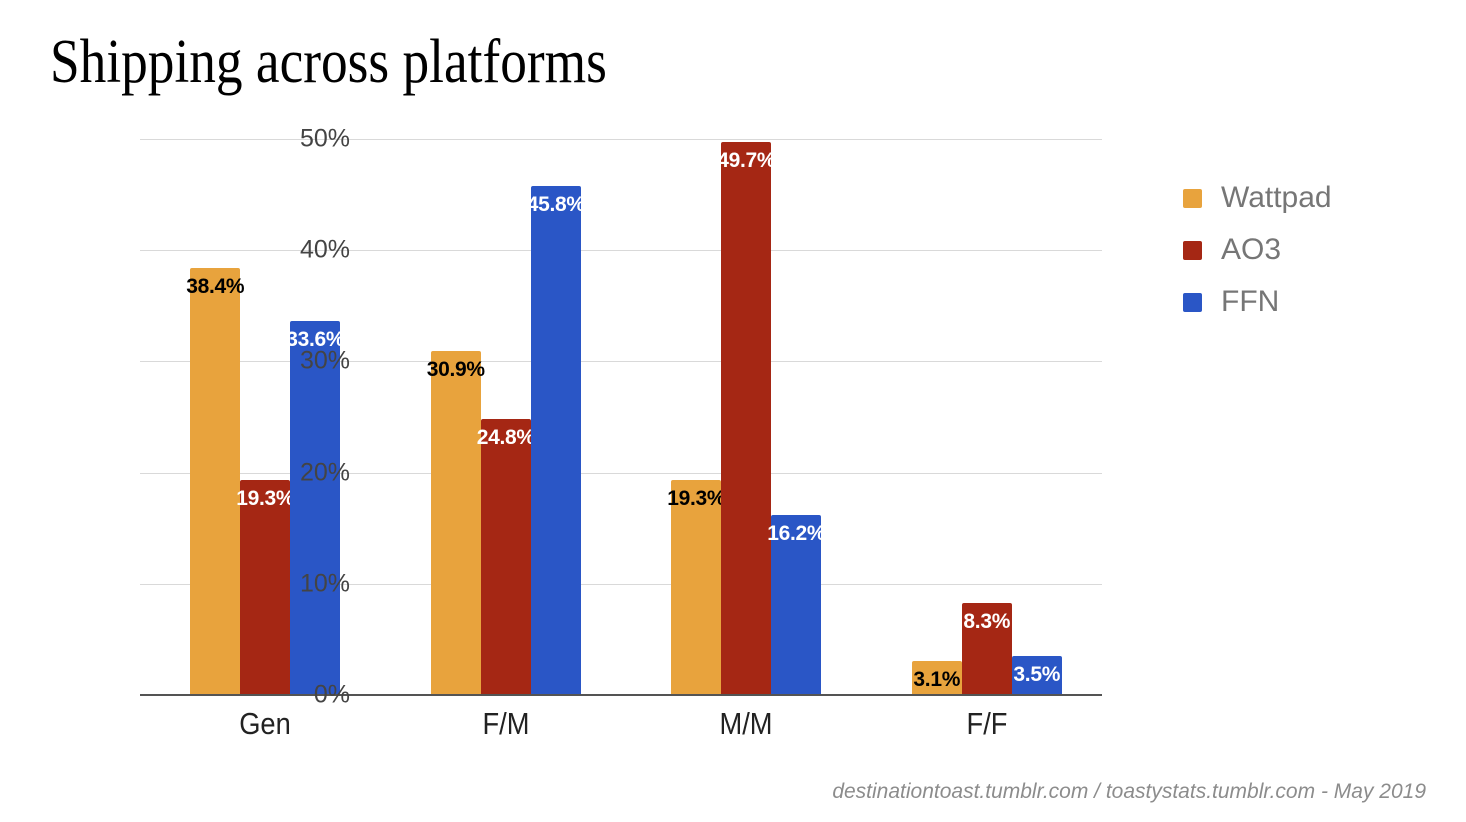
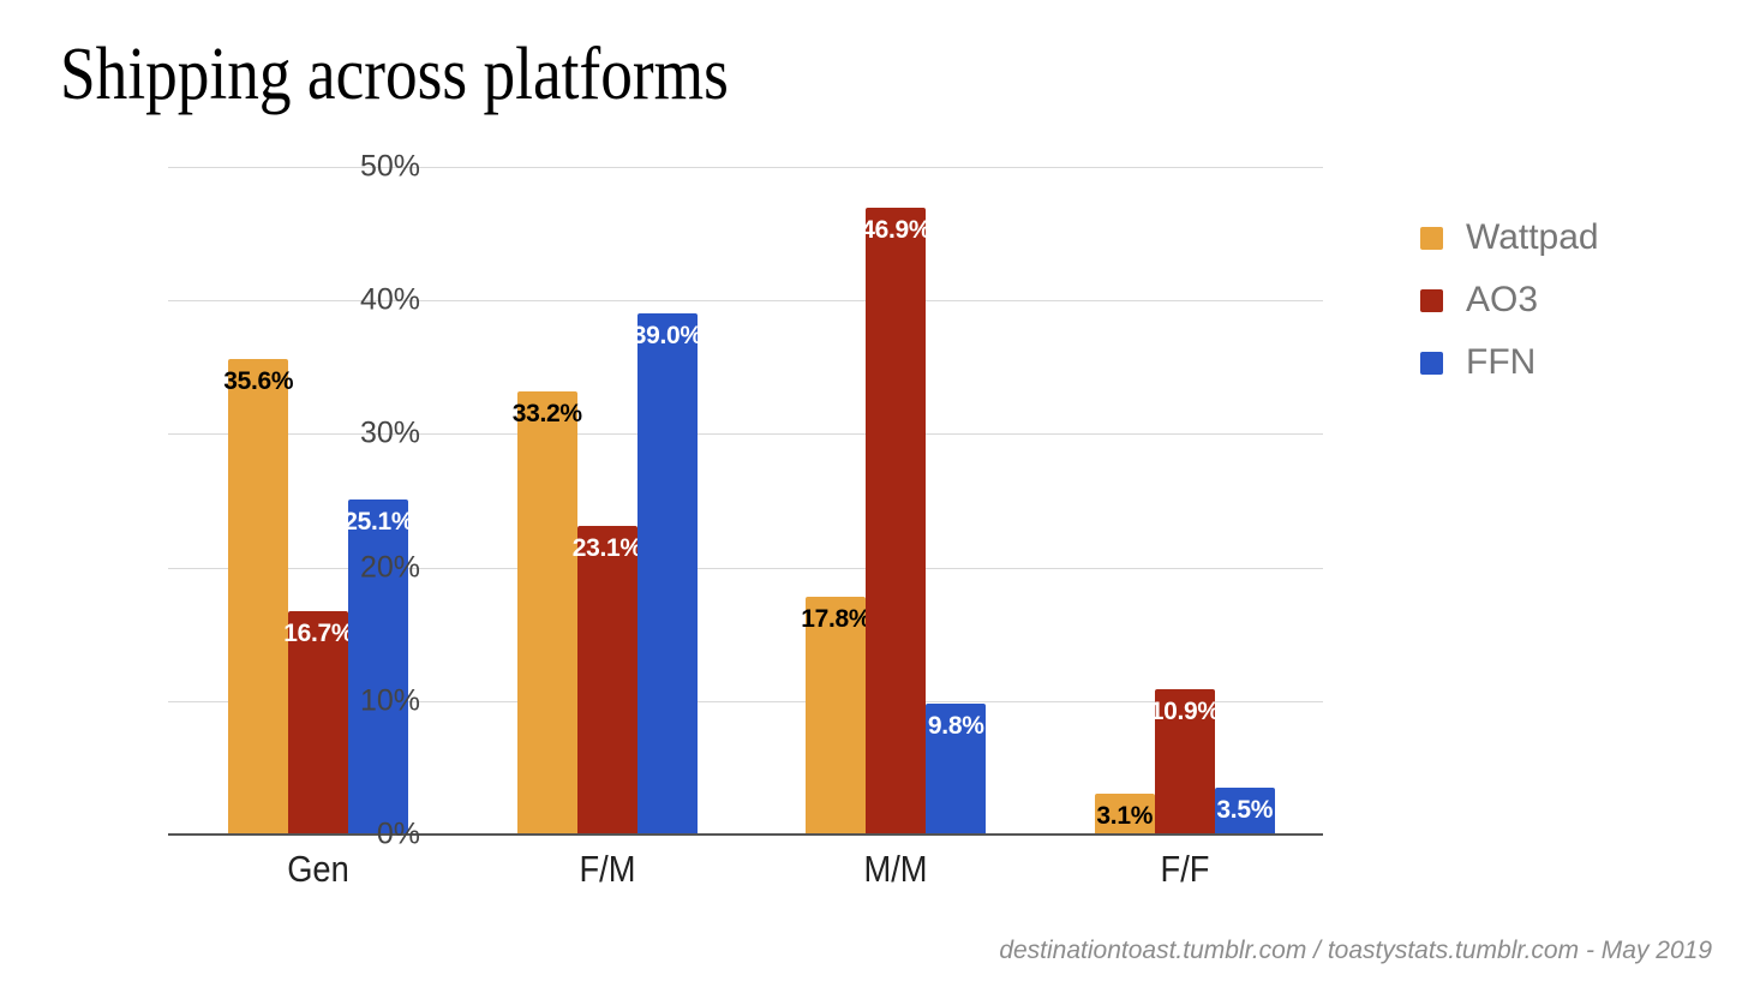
Wattpad/Gen: 38.4% -> 35.6%
AO3/Gen: 19.3% -> 16.7%
FFN/Gen: 33.6% -> 25.1%
Wattpad/F/M: 30.9% -> 33.2%
AO3/F/M: 24.8% -> 23.1%
FFN/F/M: 45.8% -> 39.0%
Wattpad/M/M: 19.3% -> 17.8%
AO3/M/M: 49.7% -> 46.9%
FFN/M/M: 16.2% -> 9.8%
AO3/F/F: 8.3% -> 10.9%
